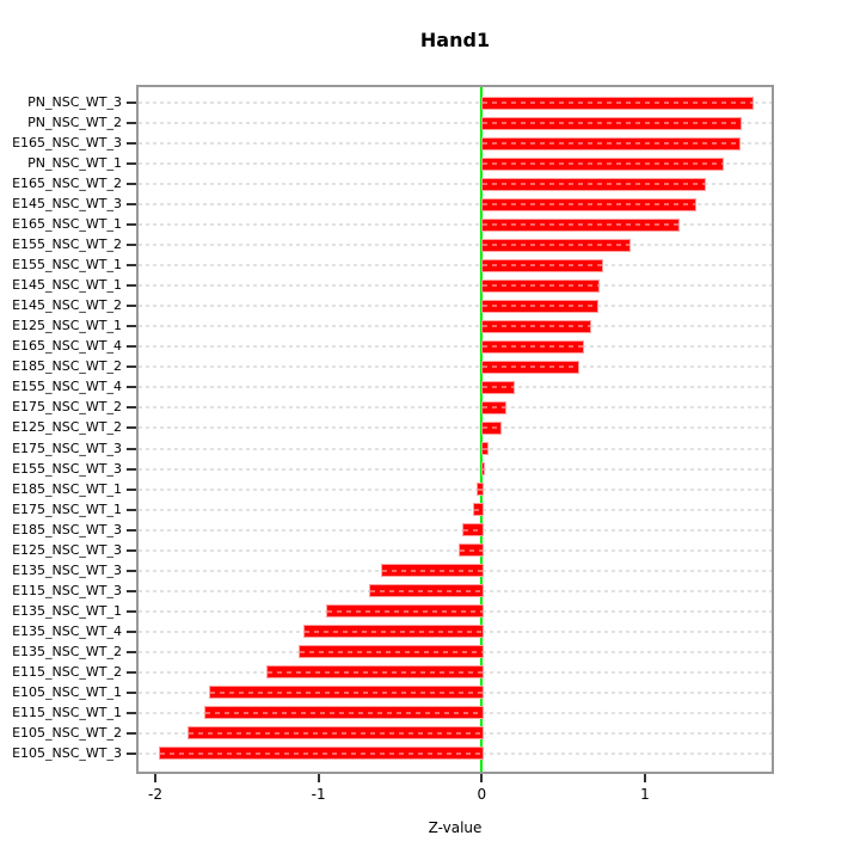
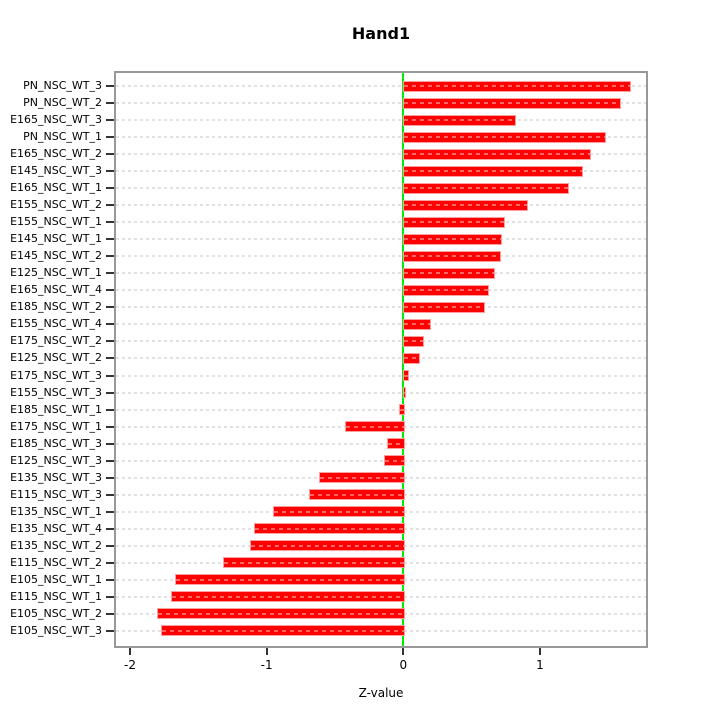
E165_NSC_WT_3: 1.57 -> 0.81
E175_NSC_WT_1: -0.05 -> -0.43
E105_NSC_WT_3: -1.98 -> -1.77
